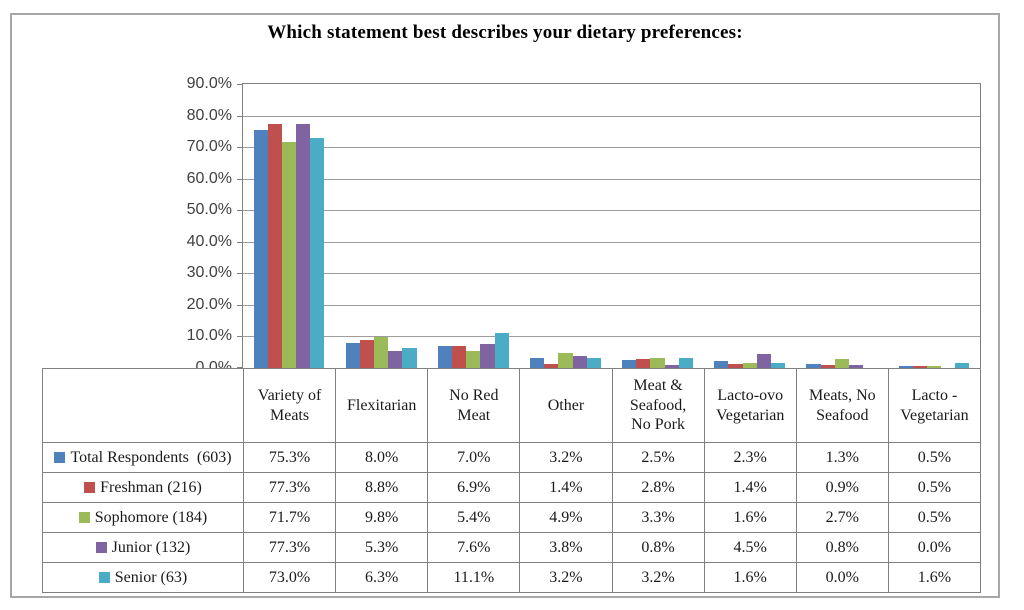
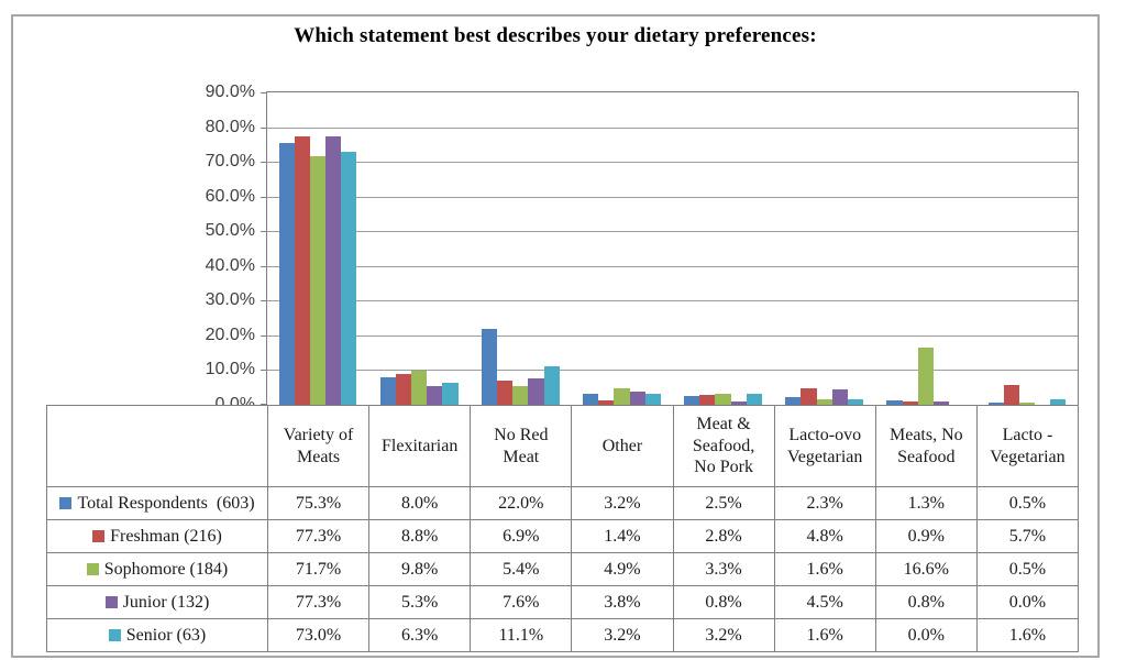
Total Respondents (603)/No Red Meat: 7.0% -> 22.0%
Freshman (216)/Lacto-ovo Vegetarian: 1.4% -> 4.8%
Sophomore (184)/Meats, No Seafood: 2.7% -> 16.6%
Freshman (216)/Lacto - Vegetarian: 0.5% -> 5.7%
